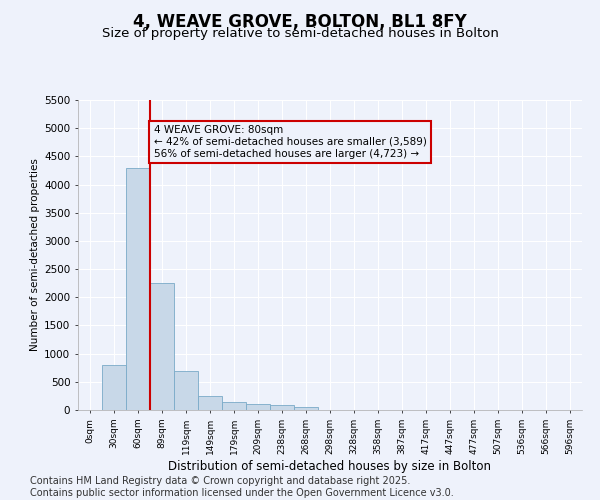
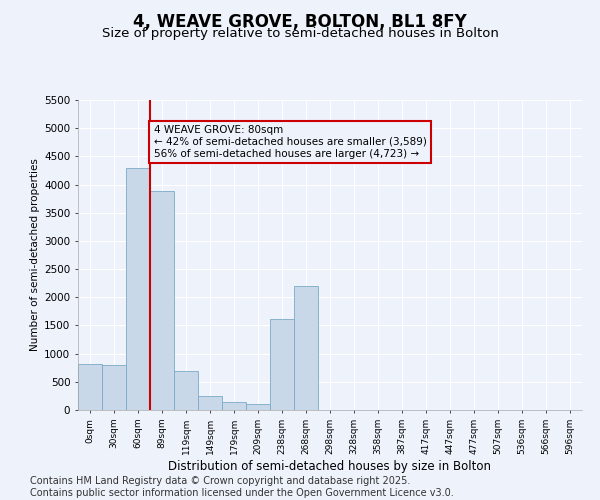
0sqm: 0 -> 820
89sqm: 2250 -> 3880
238sqm: 80 -> 1620
268sqm: 50 -> 2200
